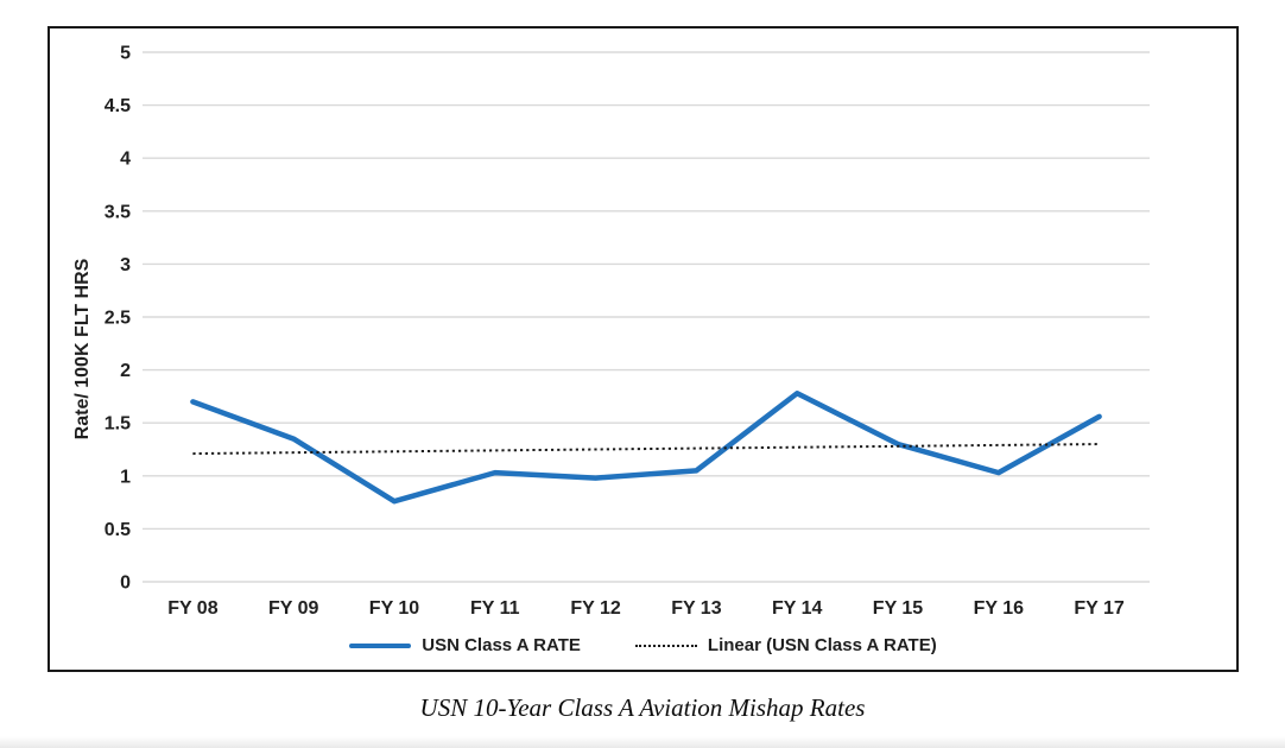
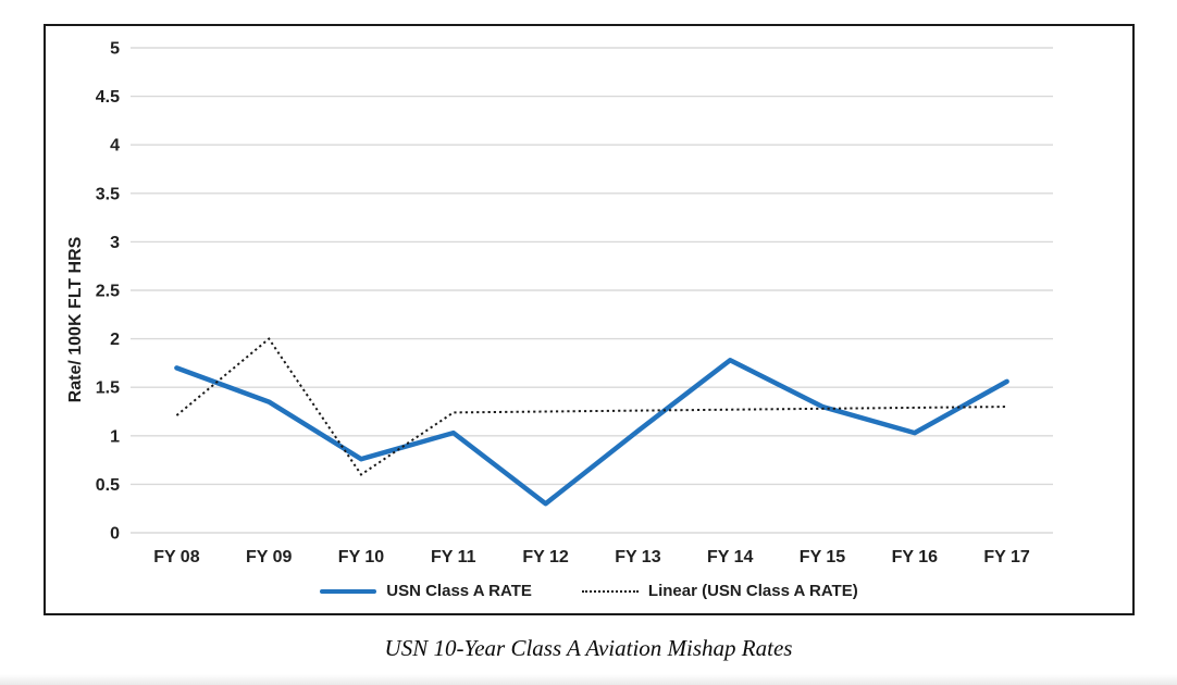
Linear (USN Class A RATE)/FY 09: 1.2 -> 2.0
Linear (USN Class A RATE)/FY 10: 1.2 -> 0.6
USN Class A RATE/FY 12: 1.0 -> 0.3
